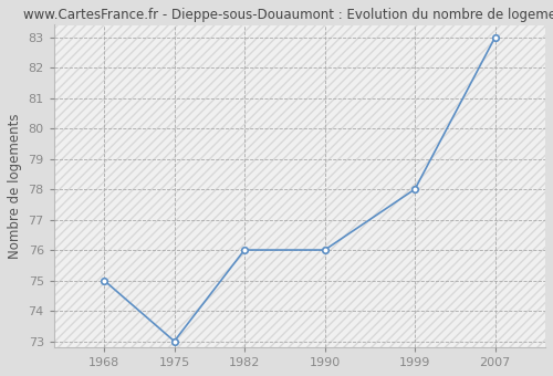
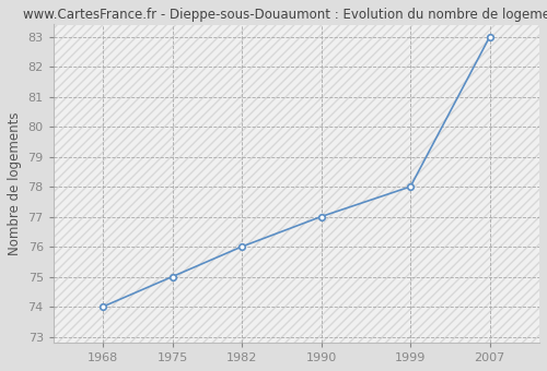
1968: 75 -> 74
1975: 73 -> 75
1990: 76 -> 77
